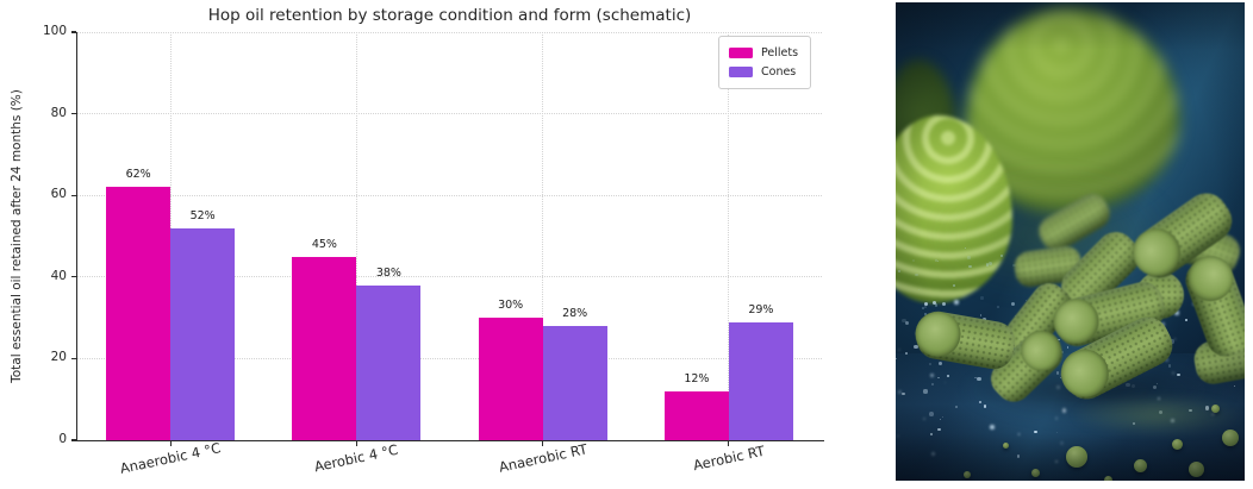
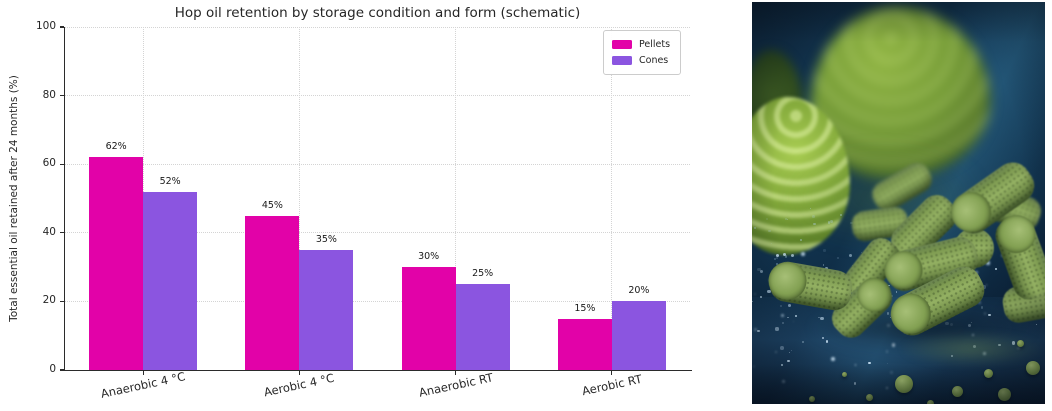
Cones/Aerobic 4 °C: 38% -> 35%
Cones/Anaerobic RT: 28% -> 25%
Pellets/Aerobic RT: 12% -> 15%
Cones/Aerobic RT: 29% -> 20%
